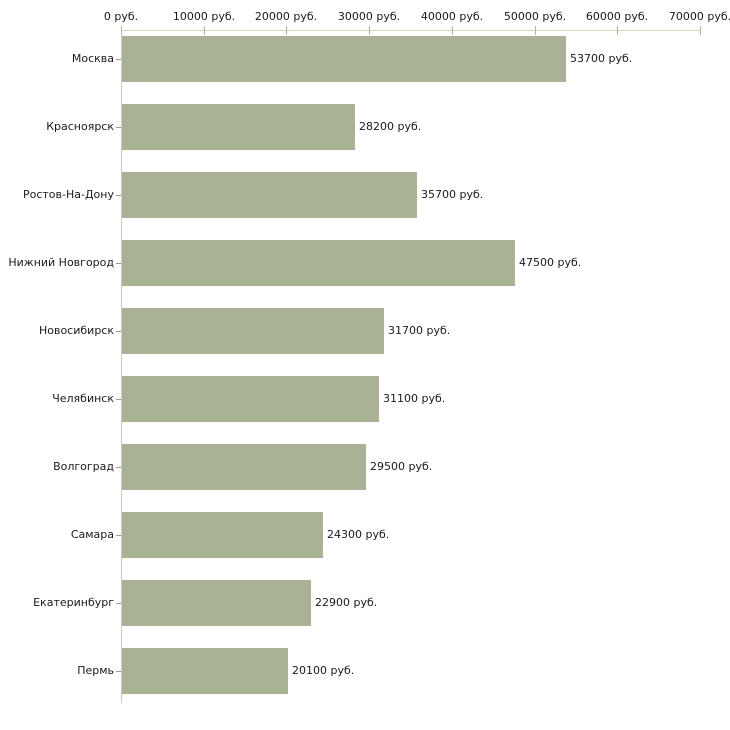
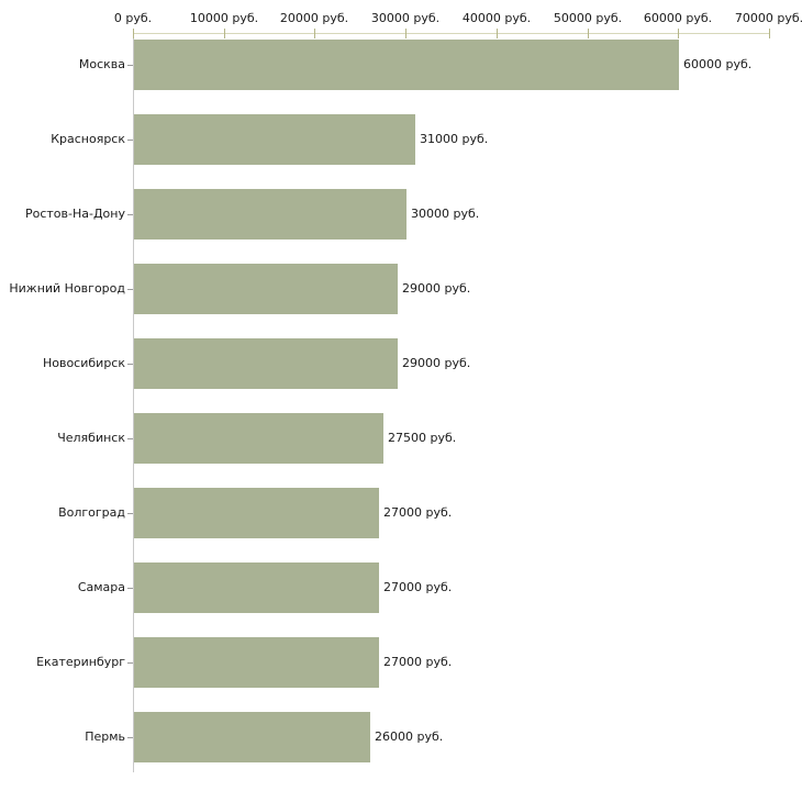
Москва: 53700 -> 60000
Красноярск: 28200 -> 31000
Ростов-На-Дону: 35700 -> 30000
Нижний Новгород: 47500 -> 29000
Новосибирск: 31700 -> 29000
Челябинск: 31100 -> 27500
Волгоград: 29500 -> 27000
Самара: 24300 -> 27000
Екатеринбург: 22900 -> 27000
Пермь: 20100 -> 26000
